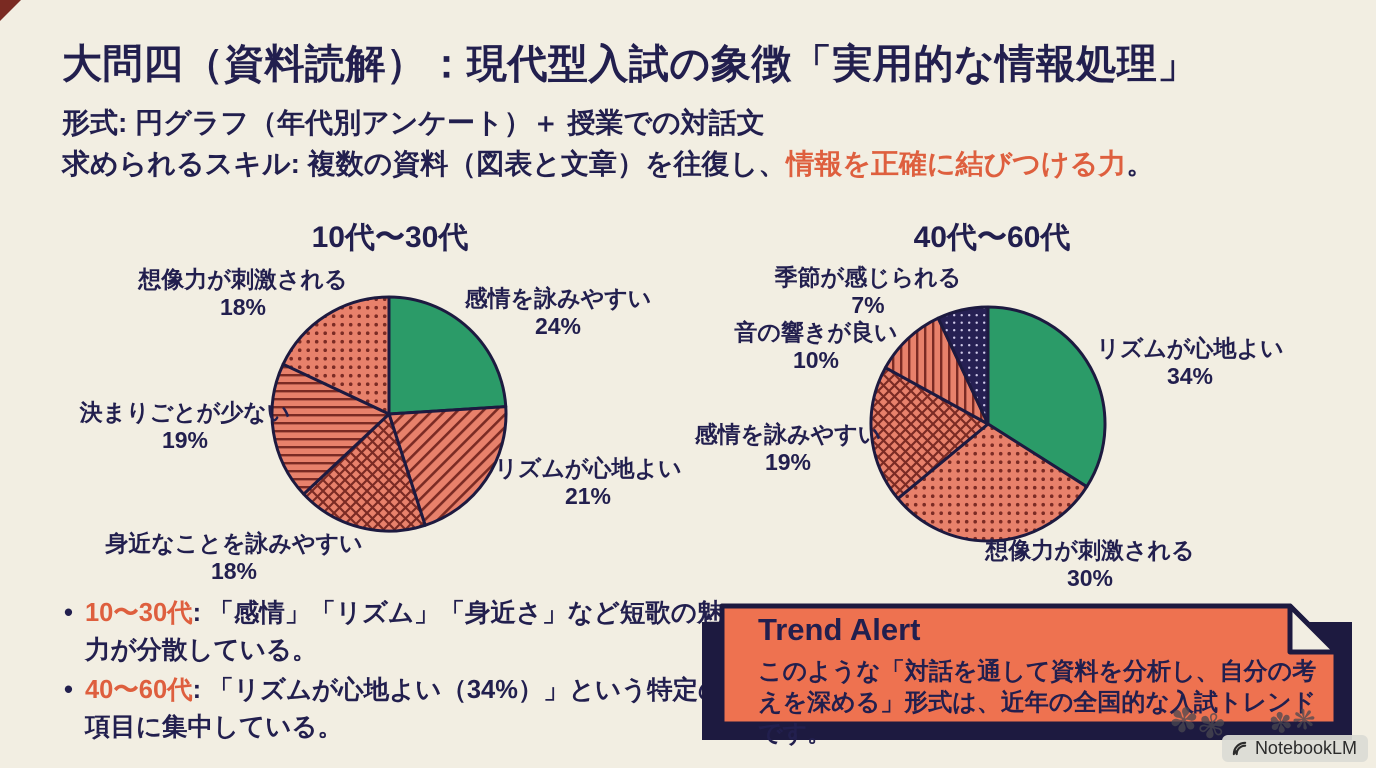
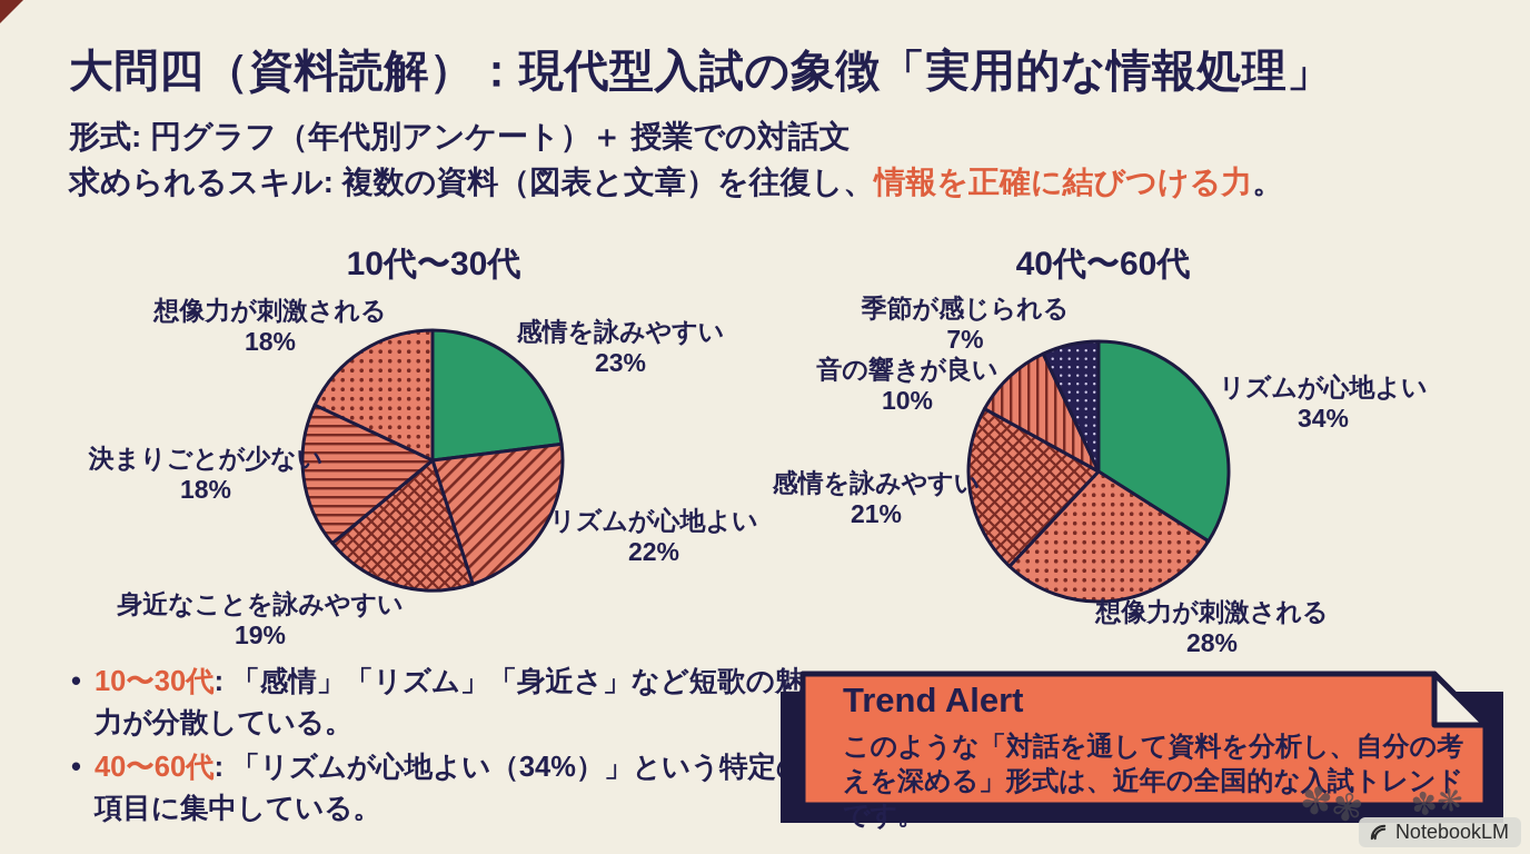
10代〜30代/感情を詠みやすい: 24% -> 23%
10代〜30代/リズムが心地よい: 21% -> 22%
10代〜30代/身近なことを詠みやすい: 18% -> 19%
10代〜30代/決まりごとが少ない: 19% -> 18%
40代〜60代/想像力が刺激される: 30% -> 28%
40代〜60代/感情を詠みやすい: 19% -> 21%
